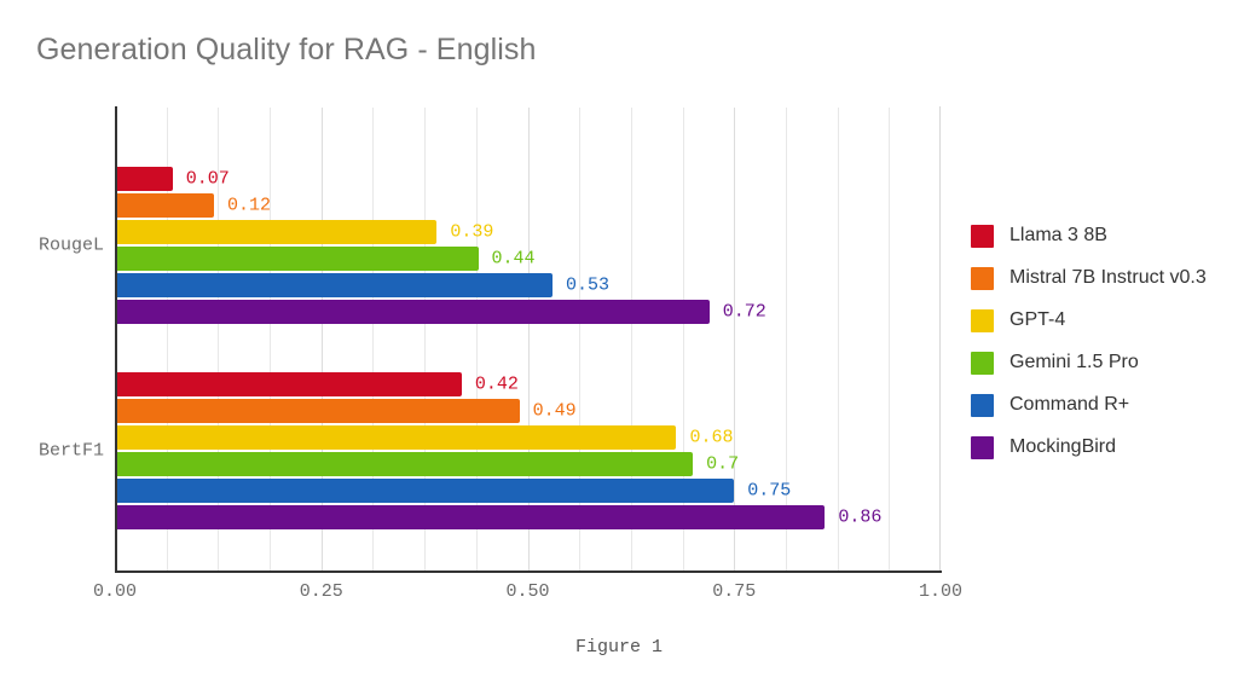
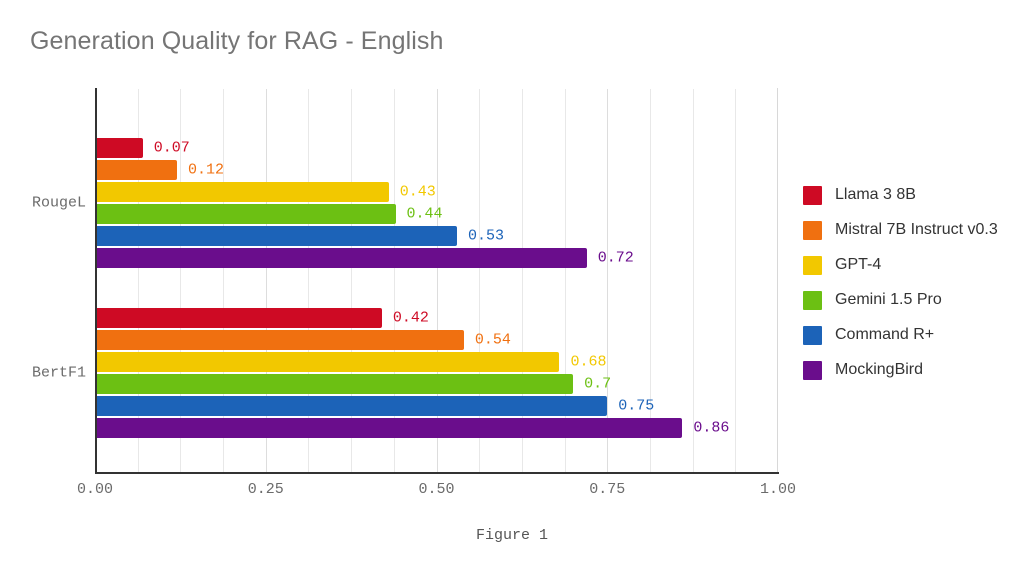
GPT-4/RougeL: 0.39 -> 0.43
Mistral 7B Instruct v0.3/BertF1: 0.49 -> 0.54
